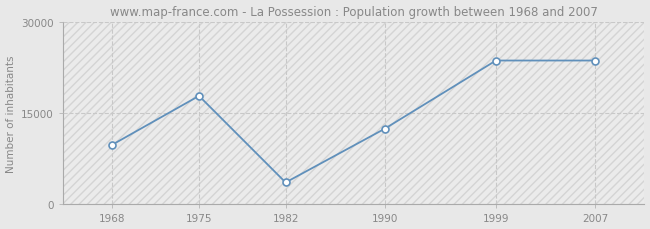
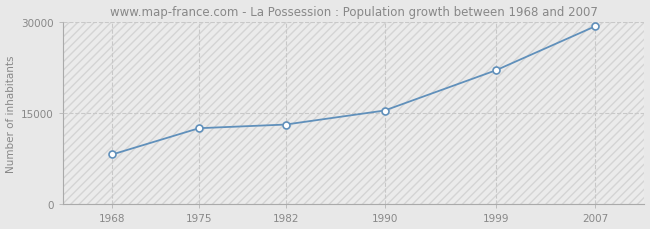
1968: 9800 -> 8200
1975: 17800 -> 12500
1982: 3600 -> 13100
1990: 12400 -> 15400
1999: 23600 -> 22000
2007: 23600 -> 29200
